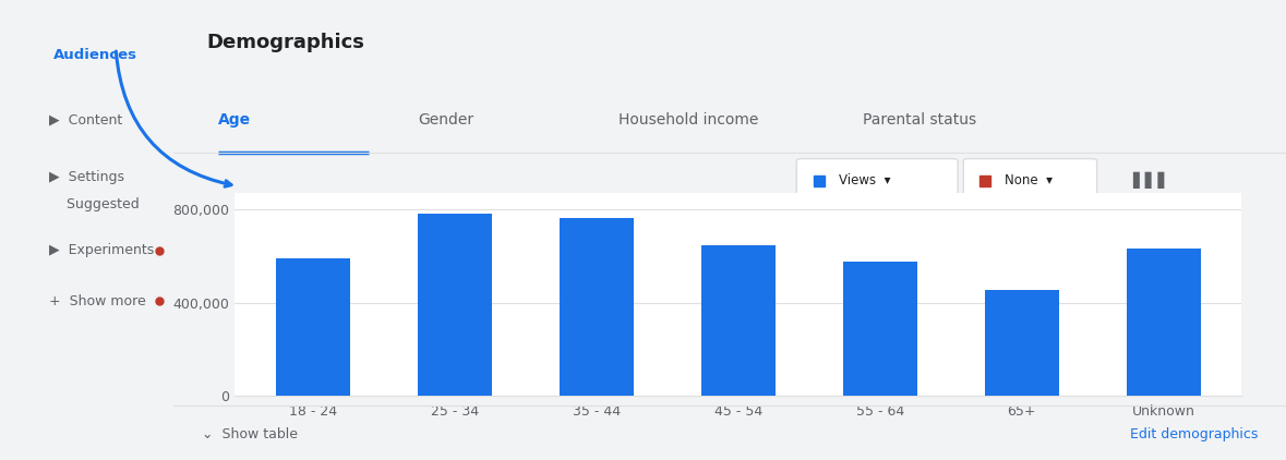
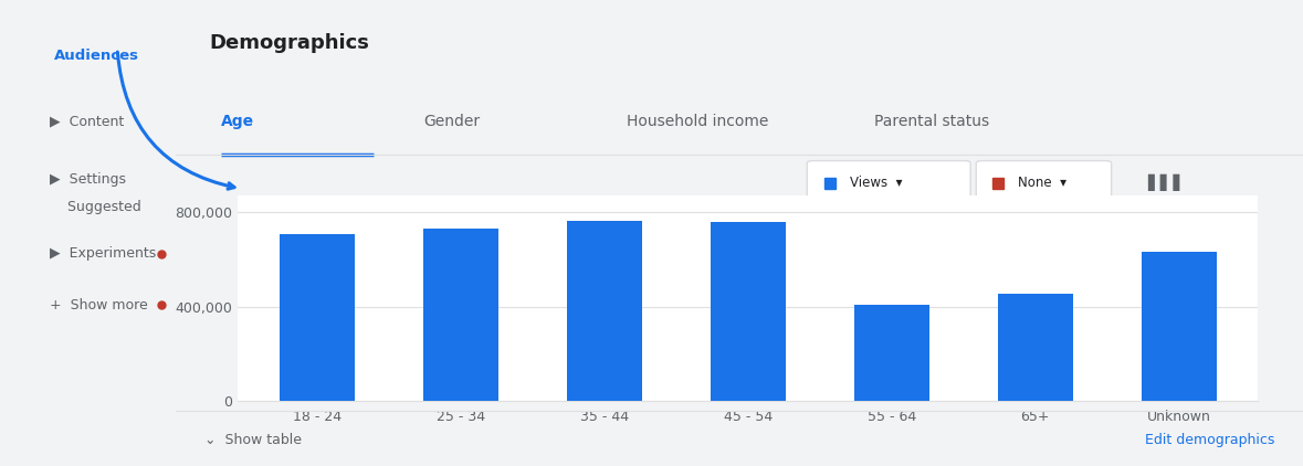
18 - 24: 590,000 -> 705,000
25 - 34: 780,000 -> 730,000
45 - 54: 645,000 -> 760,000
55 - 64: 575,000 -> 405,000
